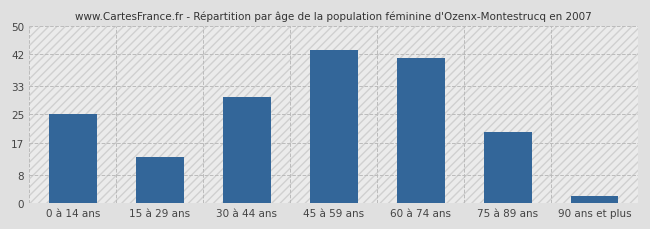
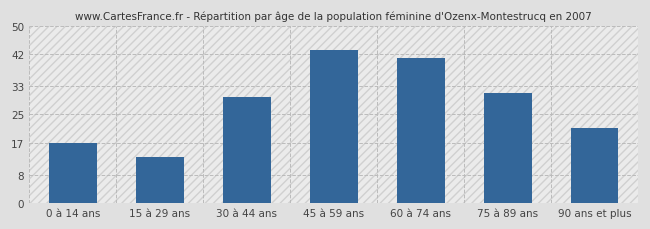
0 à 14 ans: 25 -> 17
75 à 89 ans: 20 -> 31
90 ans et plus: 2 -> 21
